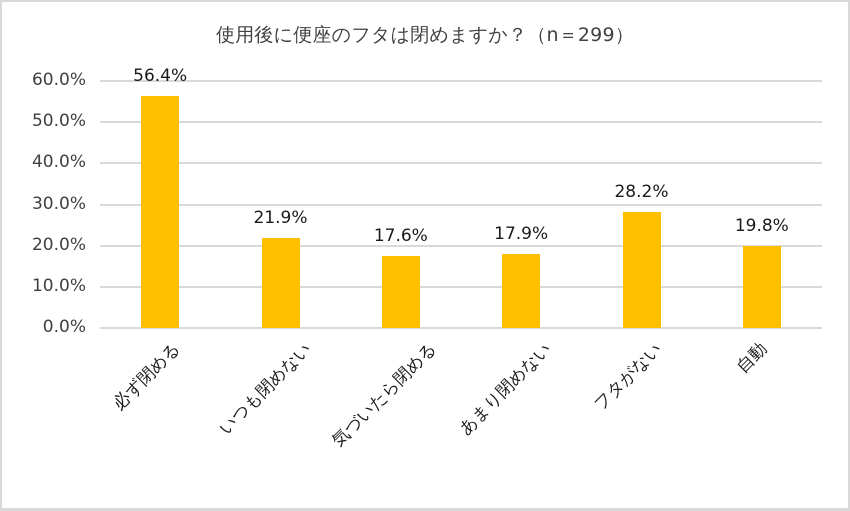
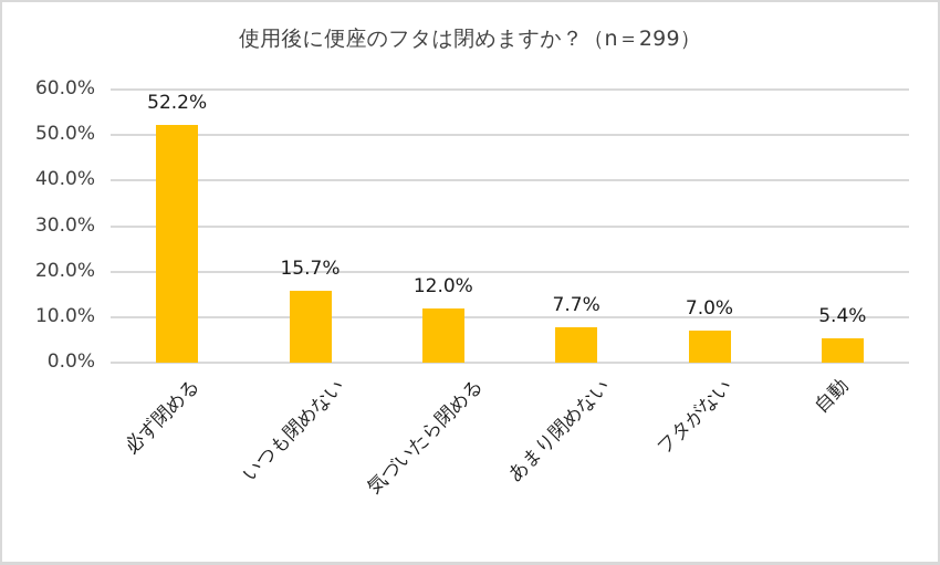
必ず閉める: 56.4% -> 52.2%
いつも閉めない: 21.9% -> 15.7%
気づいたら閉める: 17.6% -> 12.0%
あまり閉めない: 17.9% -> 7.7%
フタがない: 28.2% -> 7.0%
自動: 19.8% -> 5.4%
